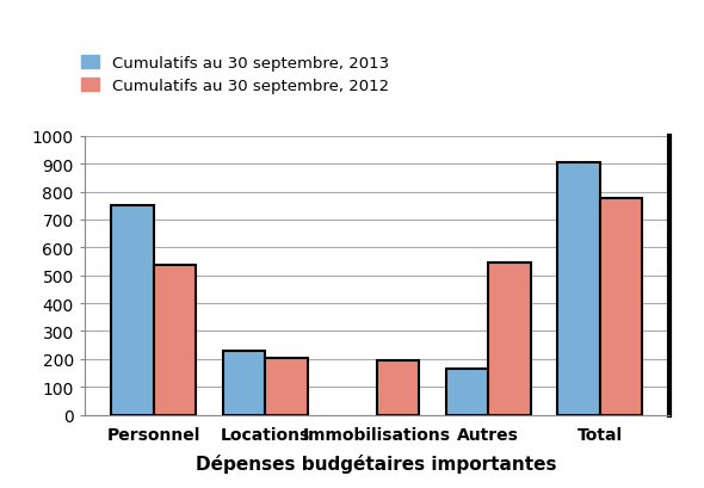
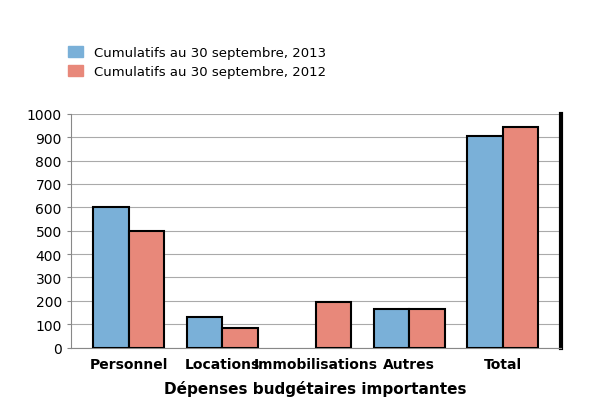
Cumulatifs au 30 septembre, 2013/Personnel: 750 -> 600
Cumulatifs au 30 septembre, 2012/Personnel: 535 -> 500
Cumulatifs au 30 septembre, 2013/Locations: 230 -> 130
Cumulatifs au 30 septembre, 2012/Locations: 205 -> 85
Cumulatifs au 30 septembre, 2012/Autres: 545 -> 165
Cumulatifs au 30 septembre, 2012/Total: 775 -> 945
